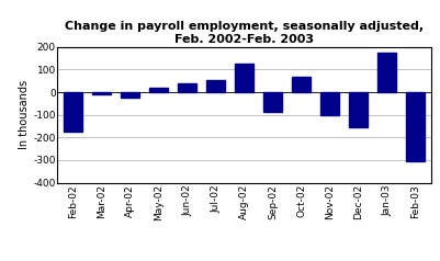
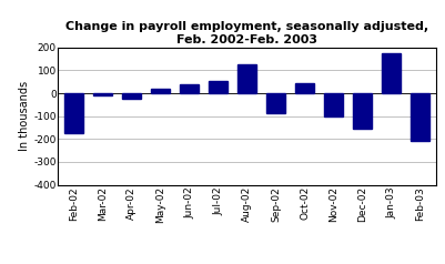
Oct-02: 70 -> 45
Feb-03: -305 -> -210
